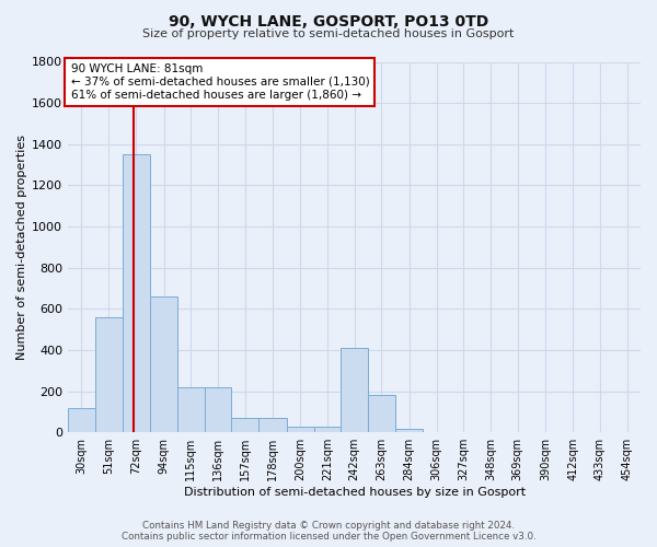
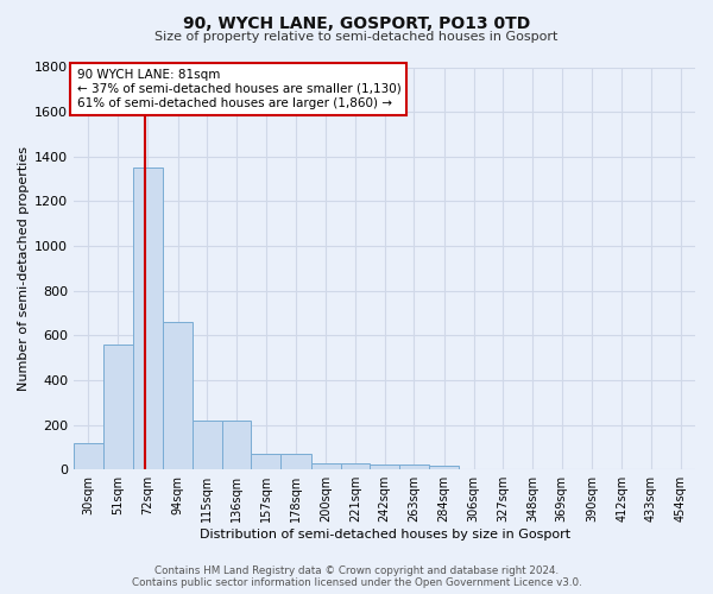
242sqm: 410 -> 20
263sqm: 180 -> 20
